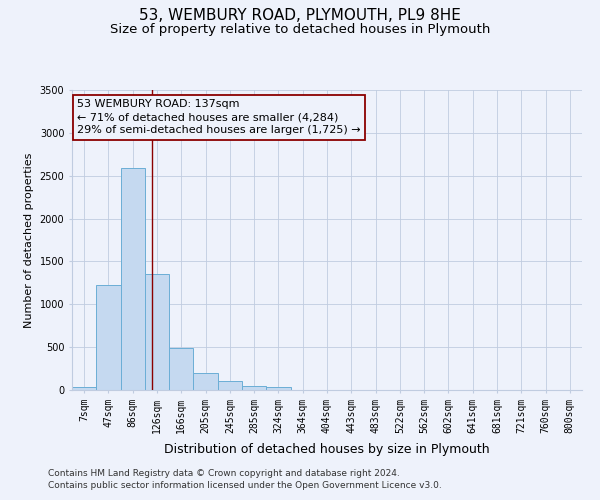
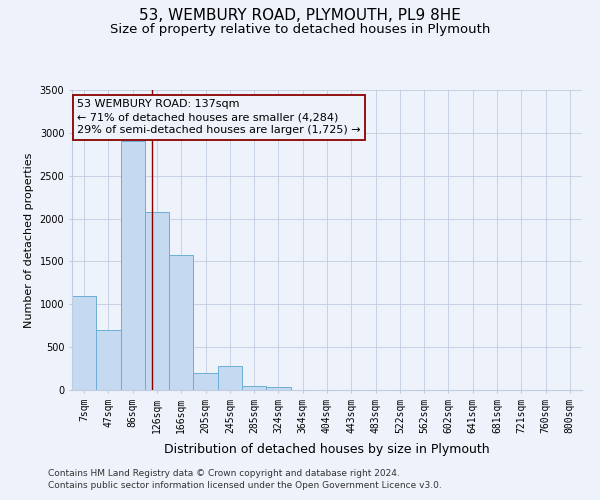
7sqm: 40 -> 1100
47sqm: 1230 -> 700
86sqm: 2590 -> 2900
126sqm: 1350 -> 2080
166sqm: 500 -> 1580
245sqm: 110 -> 280
